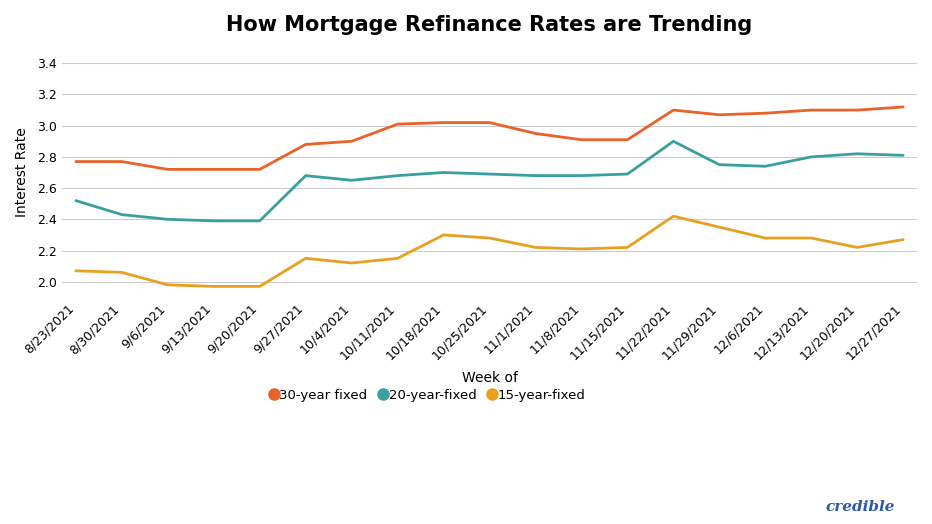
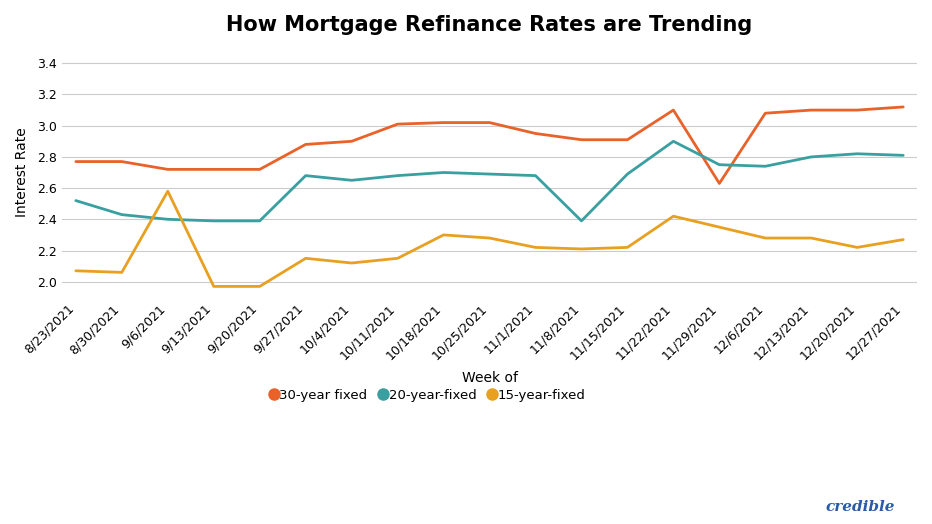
15-year-fixed/9/6/2021: 1.98 -> 2.58
20-year-fixed/11/8/2021: 2.68 -> 2.39
30-year fixed/11/29/2021: 3.07 -> 2.63
